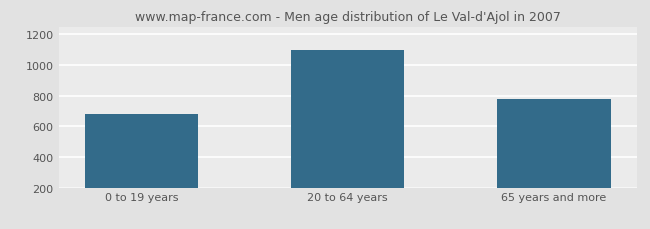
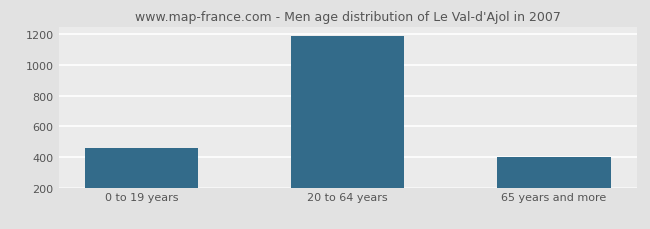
0 to 19 years: 680 -> 460
20 to 64 years: 1100 -> 1190
65 years and more: 780 -> 400
